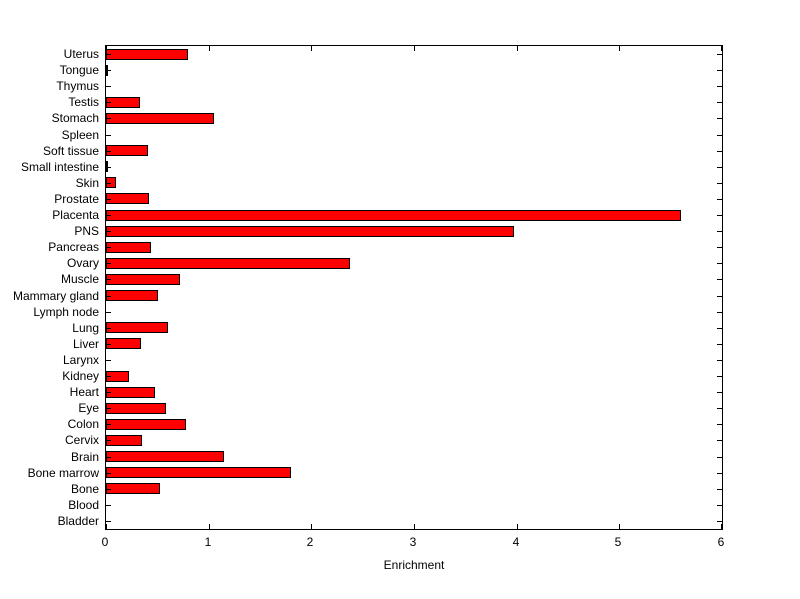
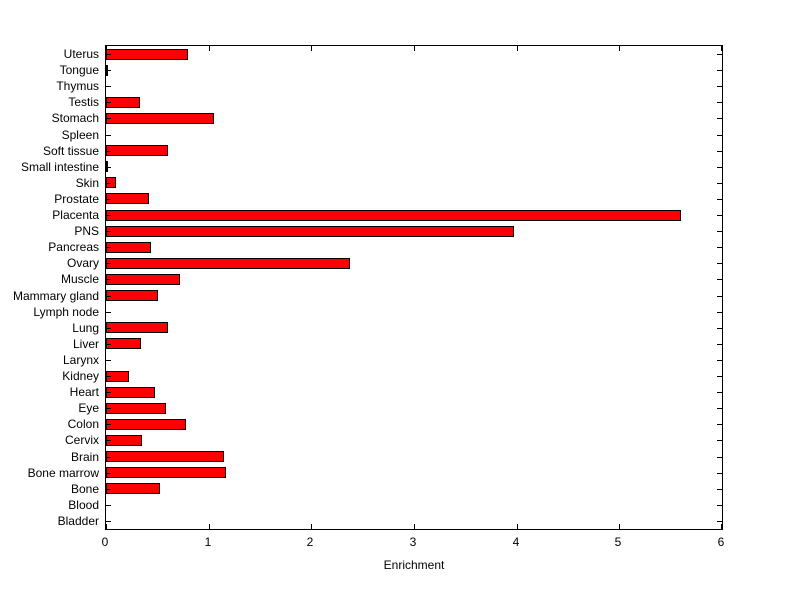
Soft tissue: 0.41 -> 0.60
Bone marrow: 1.80 -> 1.17
